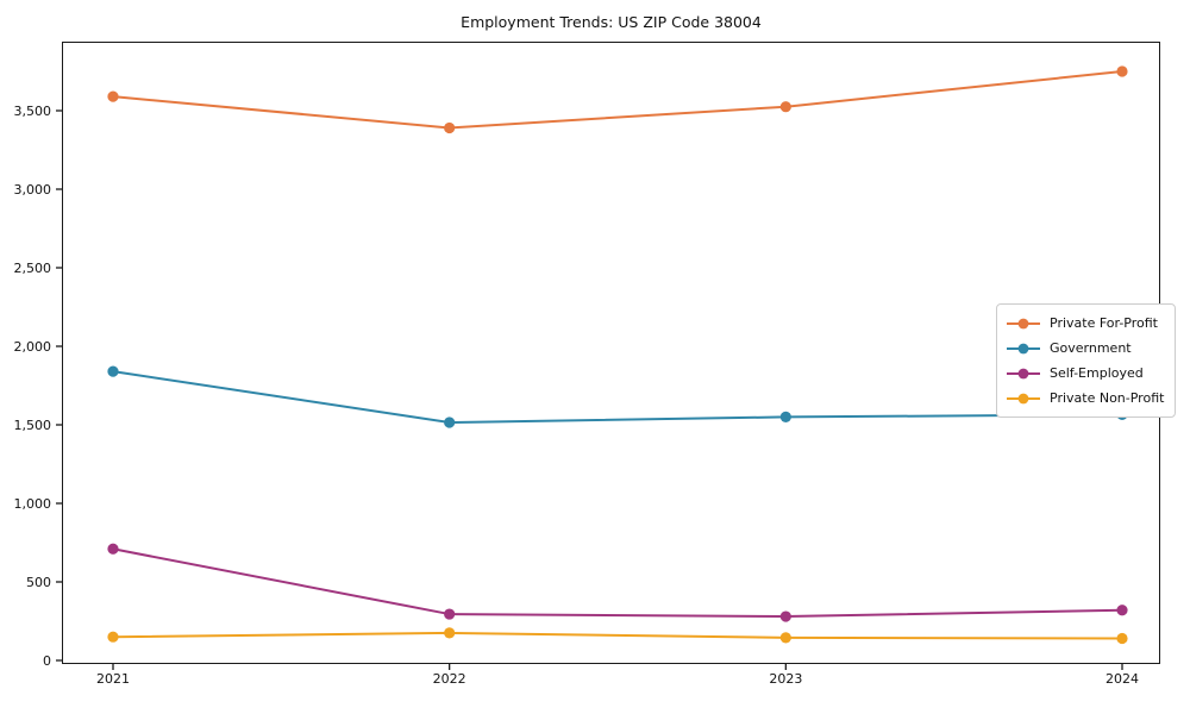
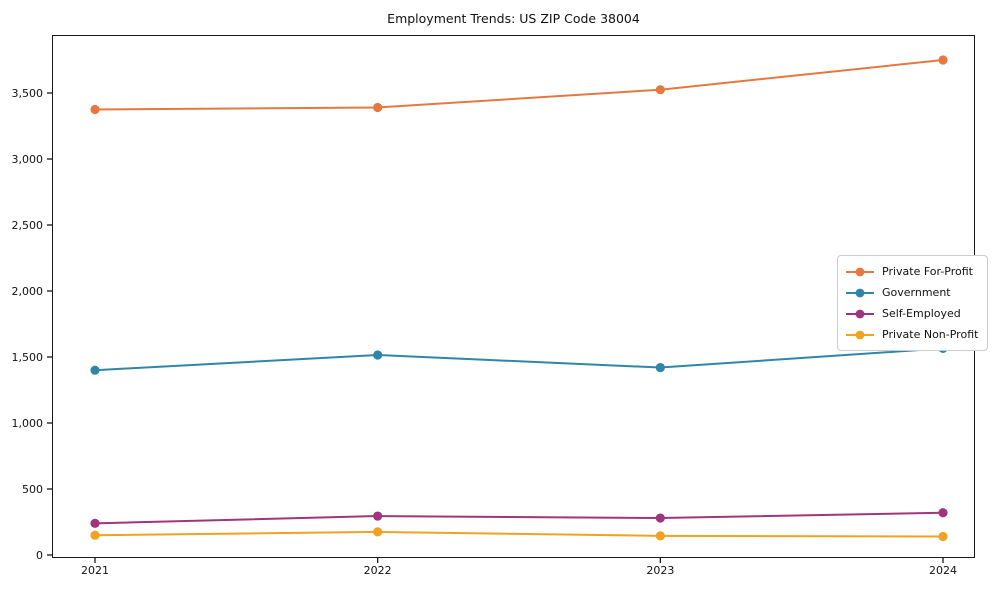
Private For-Profit/2021: 3590 -> 3380
Government/2021: 1840 -> 1400
Self-Employed/2021: 710 -> 240
Government/2023: 1550 -> 1420
